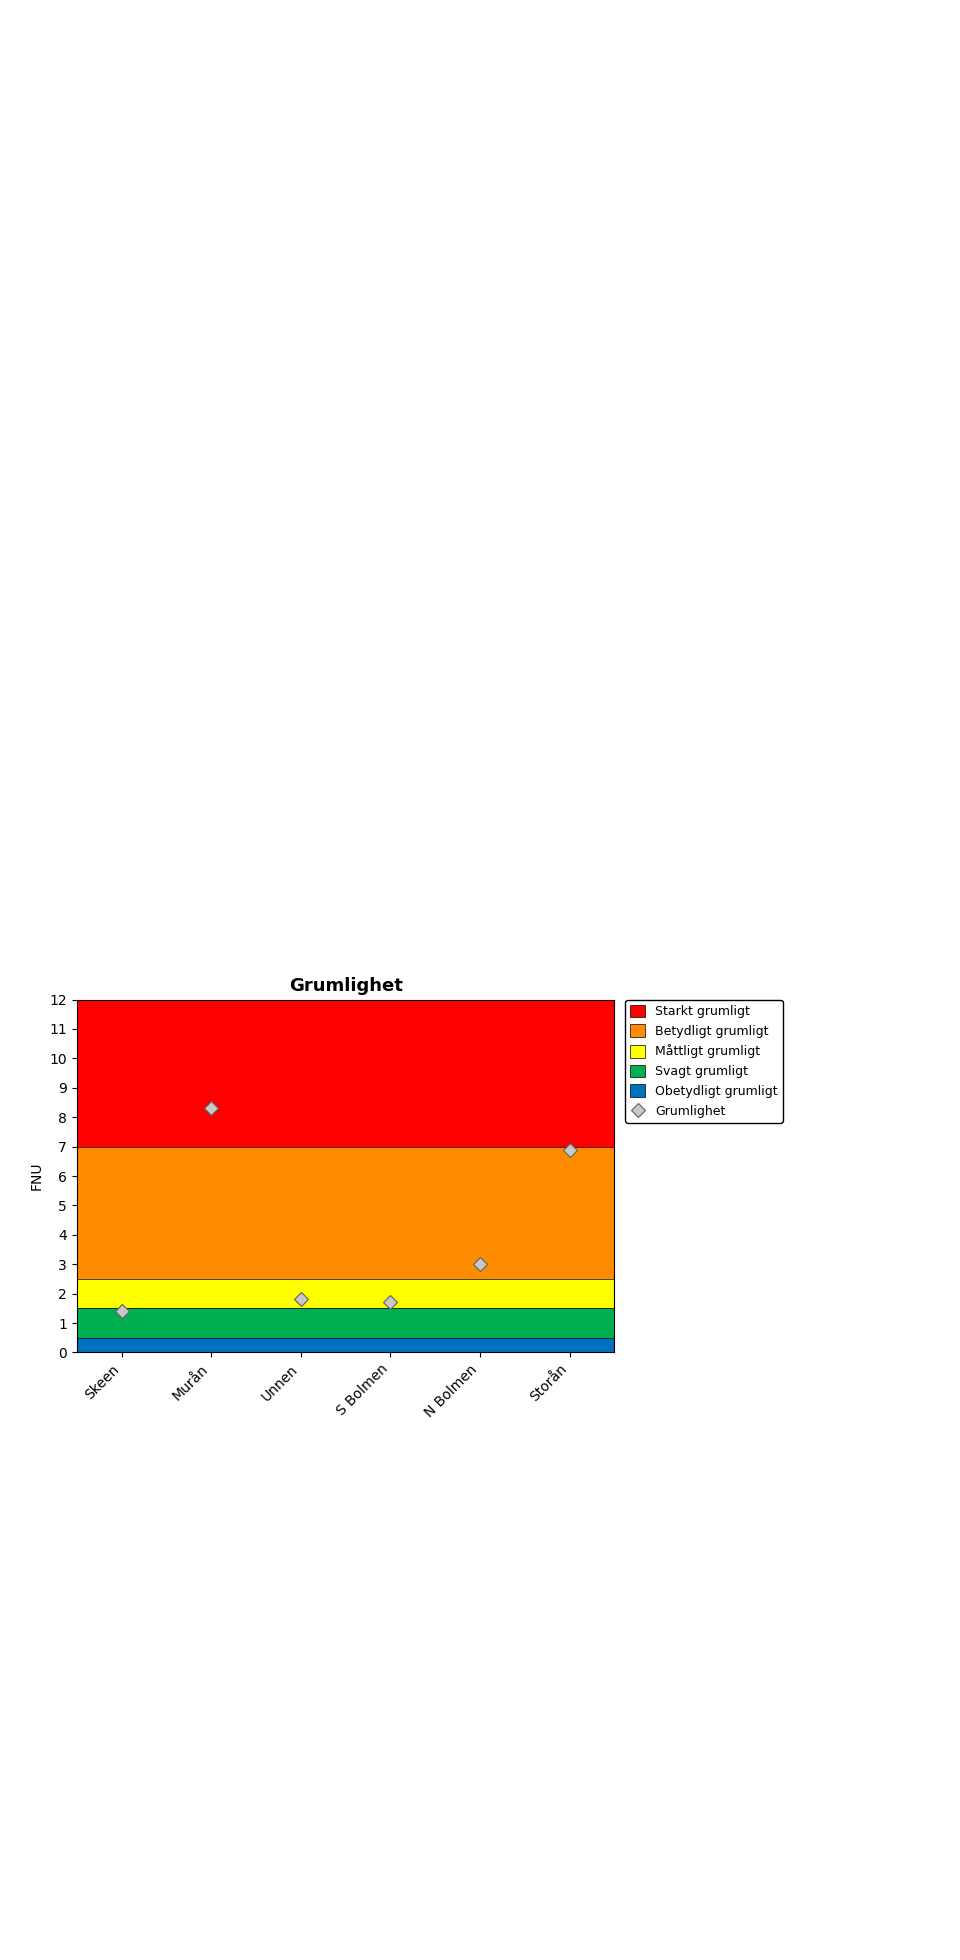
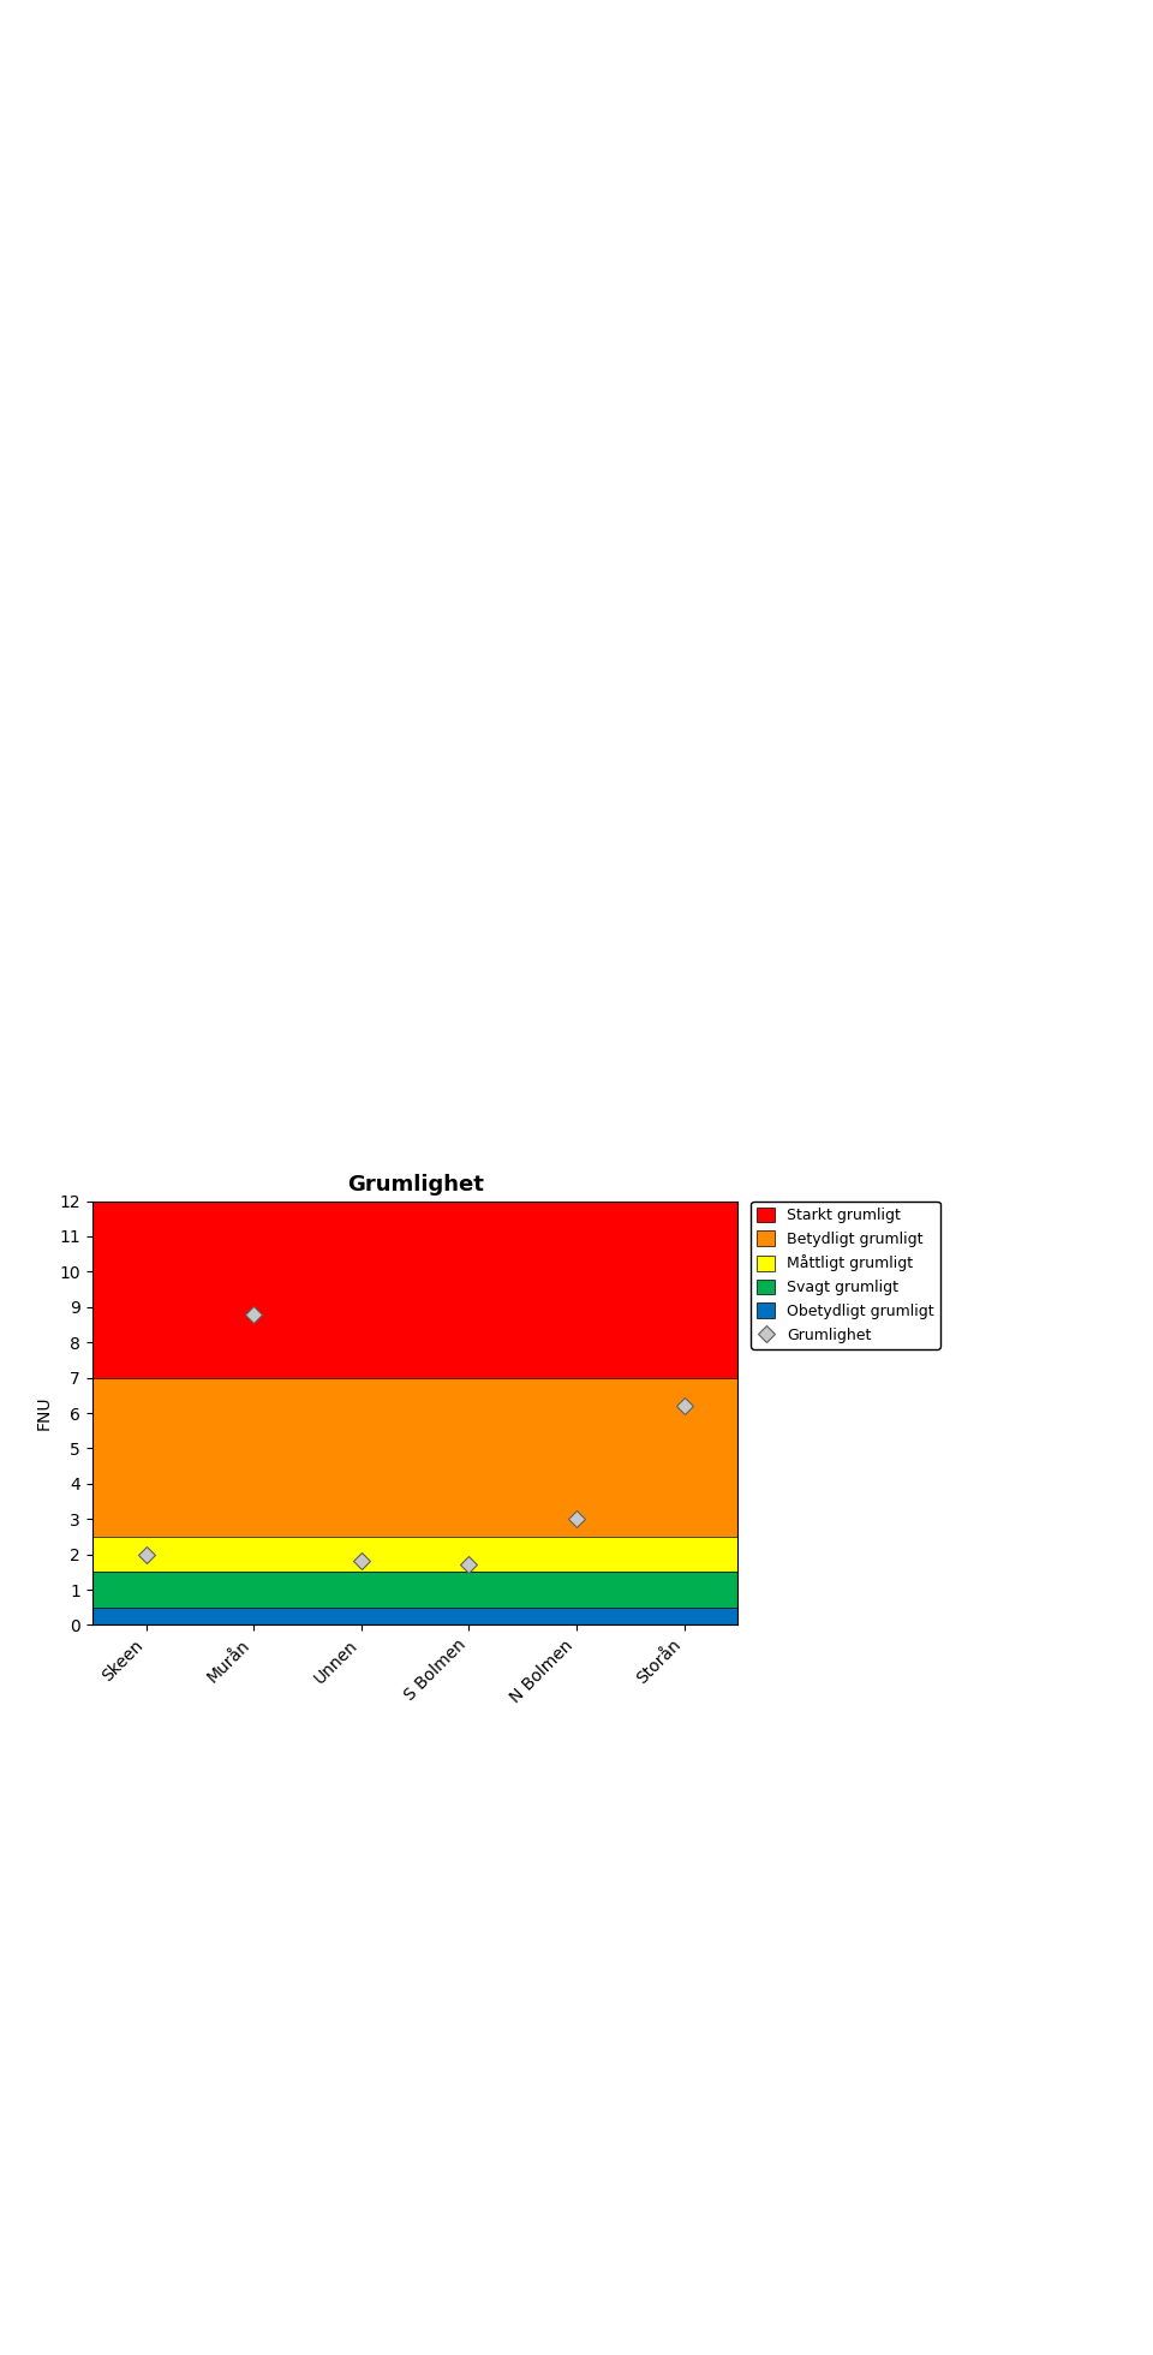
Skeen: 1.4 -> 2.0
Murån: 8.3 -> 8.8
Storån: 6.9 -> 6.2
